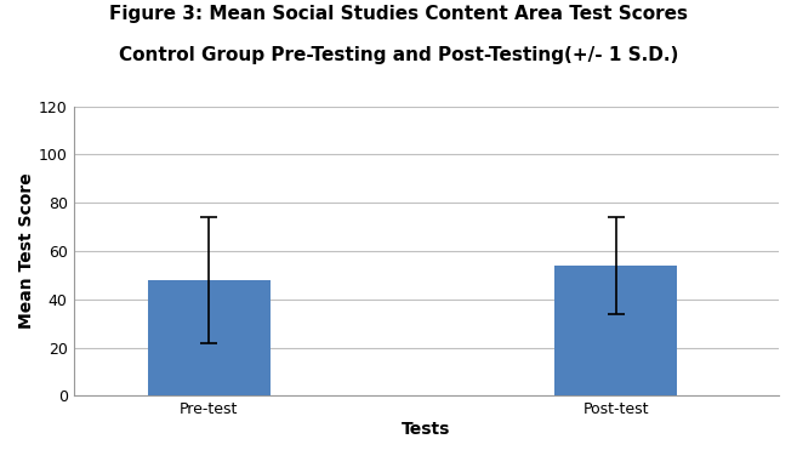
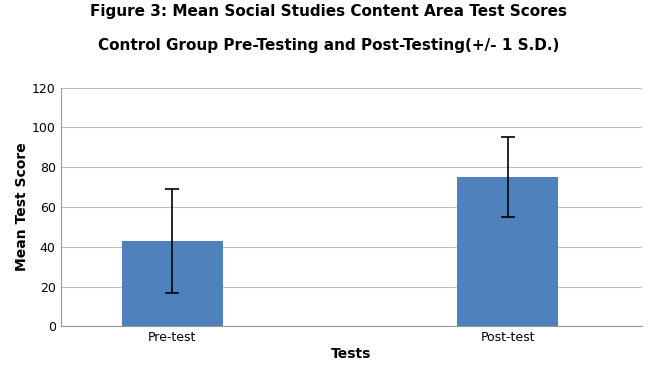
Pre-test: 48 -> 43
Post-test: 54 -> 75
